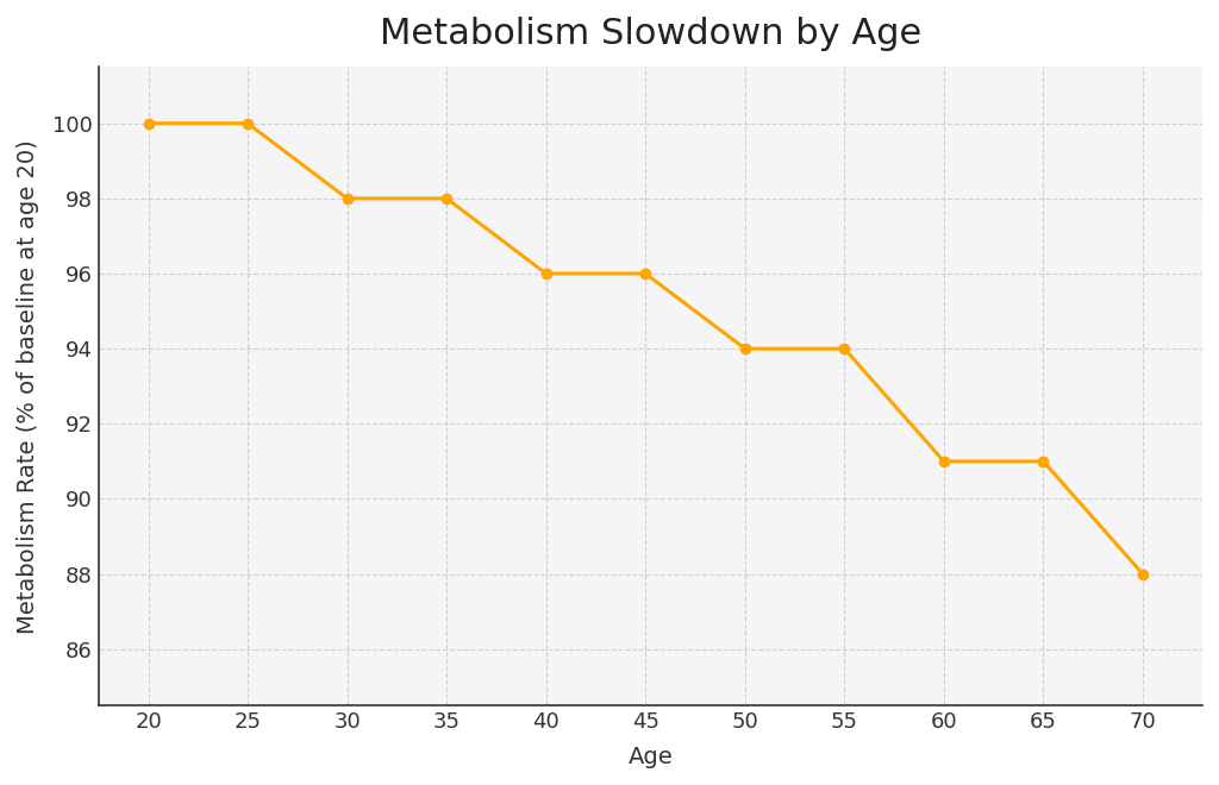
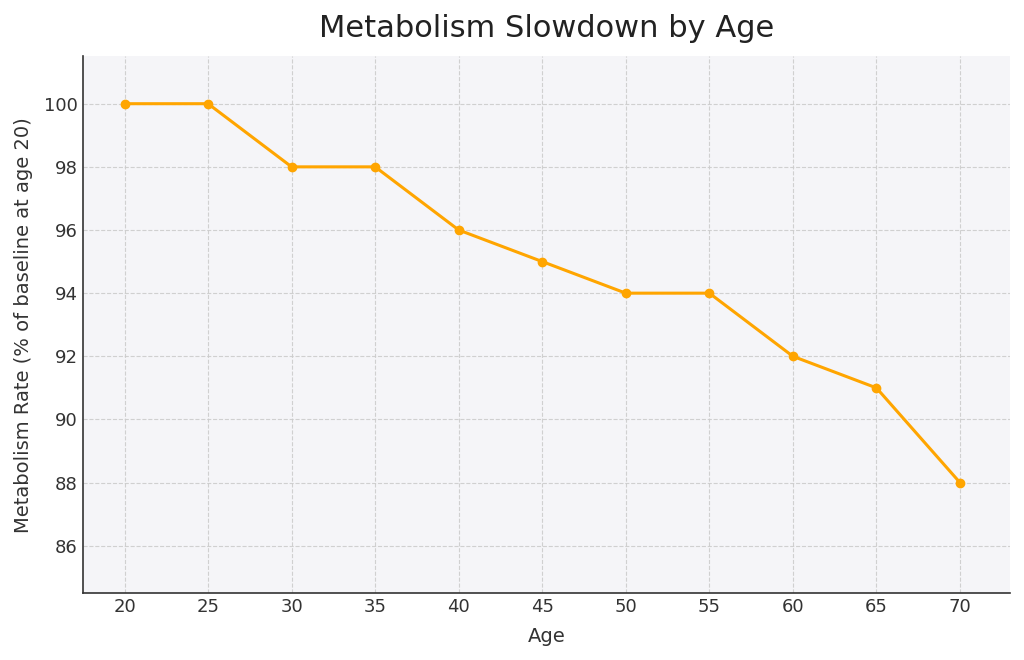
45: 96 -> 95
60: 91 -> 92
